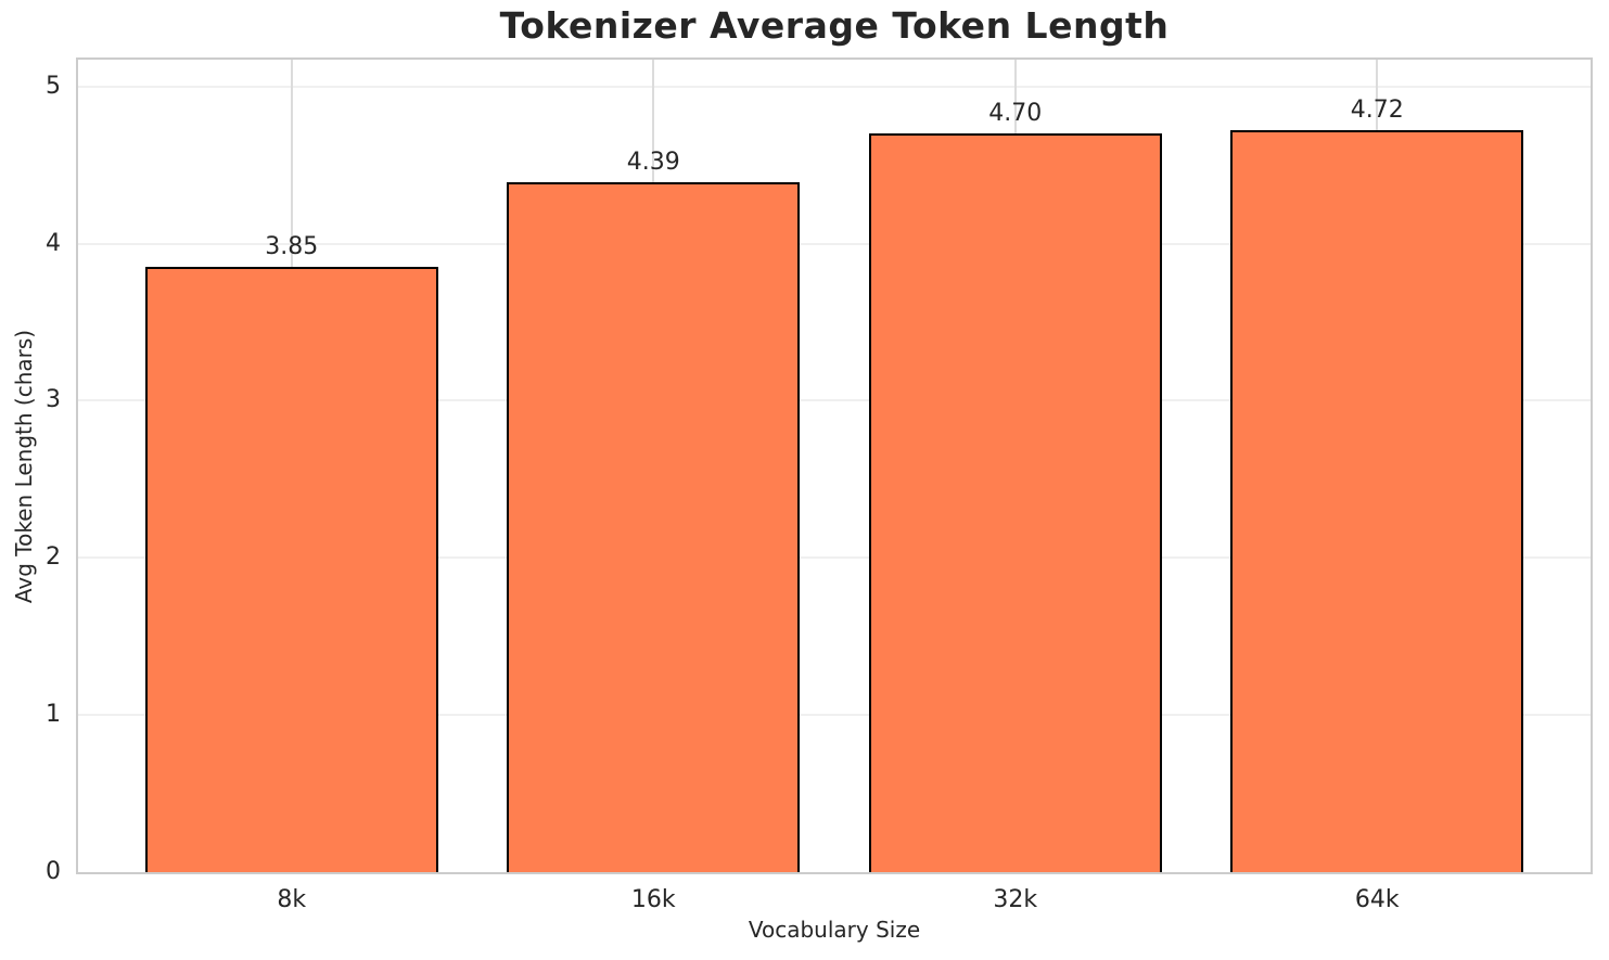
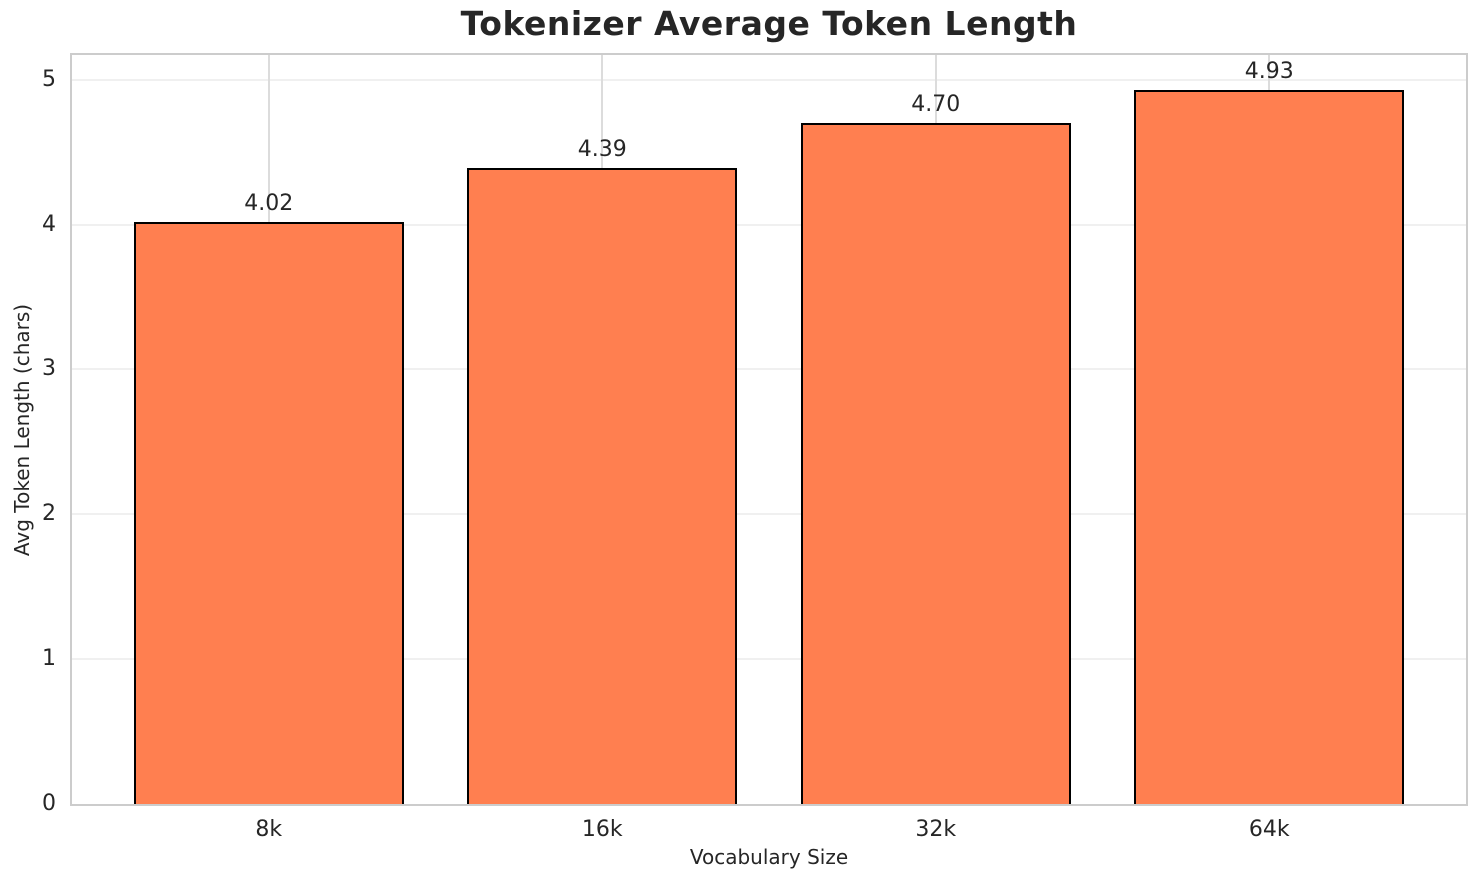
8k: 3.85 -> 4.02
64k: 4.72 -> 4.93
